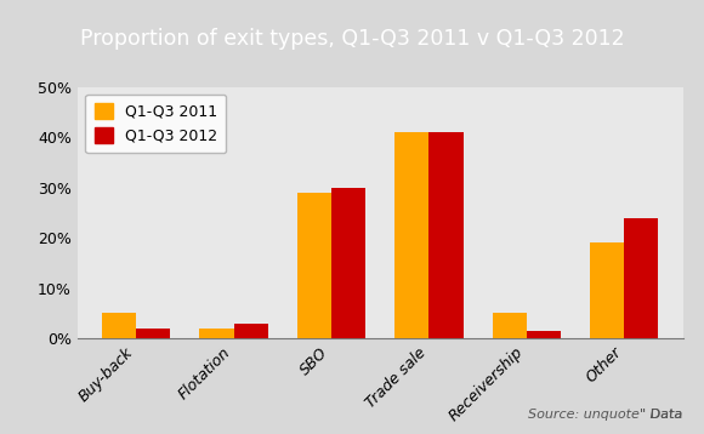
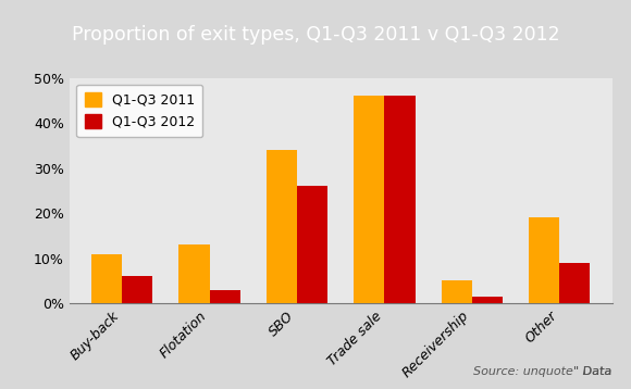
Q1-Q3 2011/Buy-back: 5% -> 11%
Q1-Q3 2012/Buy-back: 2.0% -> 6.0%
Q1-Q3 2011/Flotation: 2% -> 13%
Q1-Q3 2011/SBO: 29% -> 34%
Q1-Q3 2012/SBO: 30.0% -> 26.0%
Q1-Q3 2011/Trade sale: 41% -> 46%
Q1-Q3 2012/Trade sale: 41.0% -> 46.0%
Q1-Q3 2012/Other: 24.0% -> 9.0%
